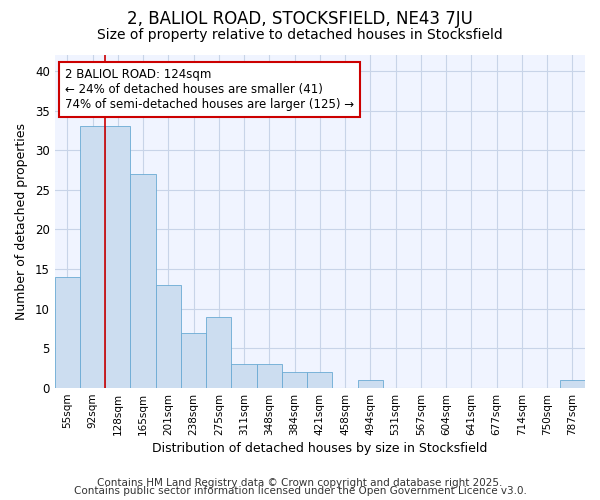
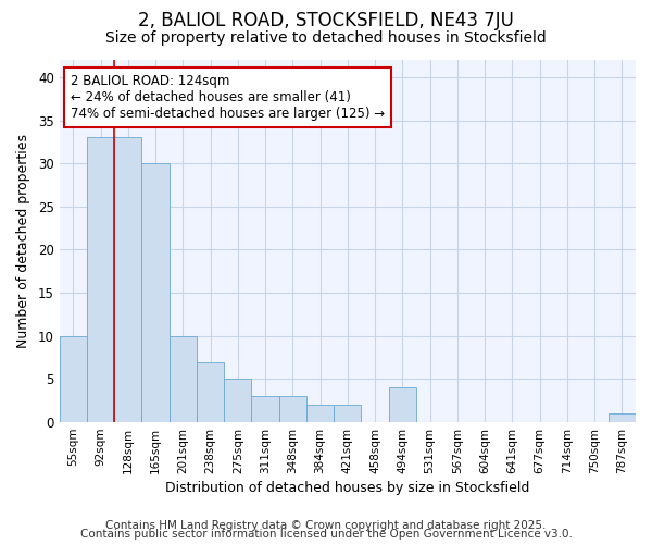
55sqm: 14 -> 10
165sqm: 27 -> 30
201sqm: 13 -> 10
275sqm: 9 -> 5
494sqm: 1 -> 4
